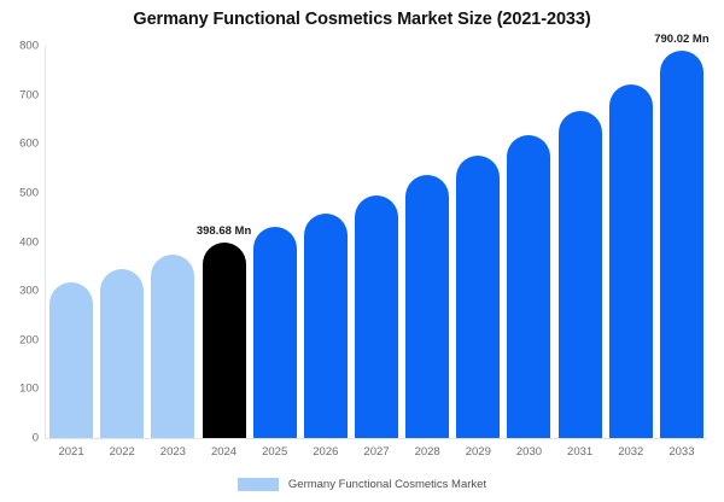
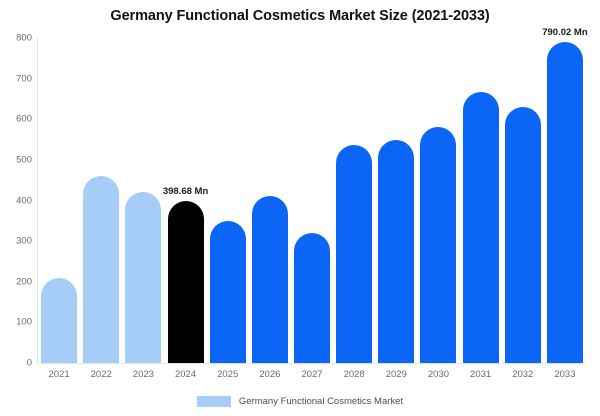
2021: 320 -> 210
2022: 340 -> 460
2023: 370 -> 420
2025: 430 -> 350
2026: 460 -> 410
2027: 490 -> 320
2029: 580 -> 550
2030: 620 -> 580
2032: 720 -> 630
